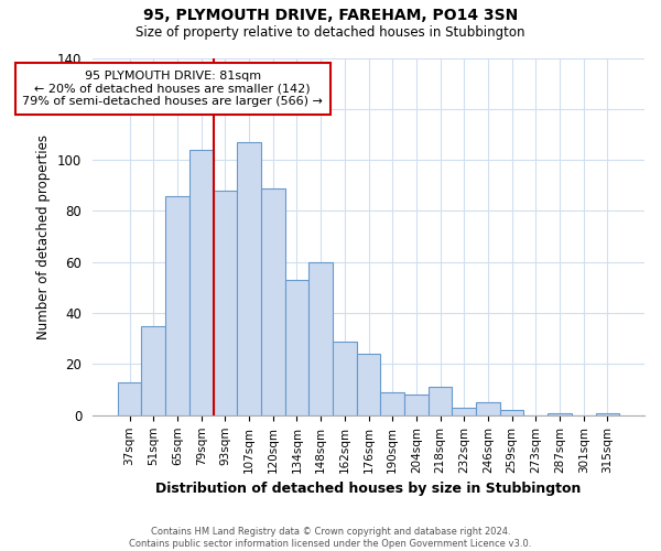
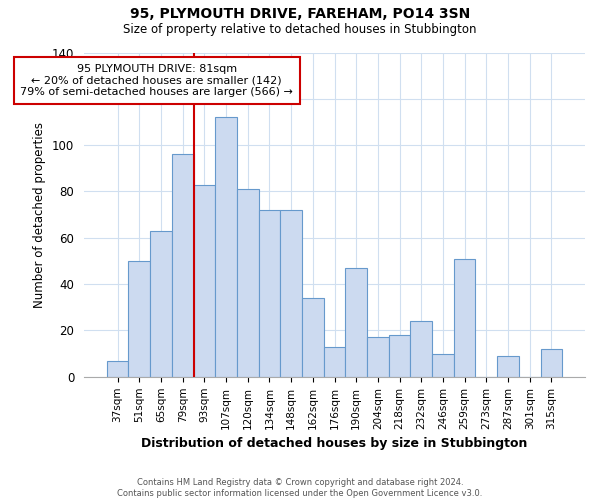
37sqm: 13 -> 7
51sqm: 35 -> 50
65sqm: 86 -> 63
79sqm: 104 -> 96
93sqm: 88 -> 83
107sqm: 107 -> 112
120sqm: 89 -> 81
134sqm: 53 -> 72
148sqm: 60 -> 72
162sqm: 29 -> 34
176sqm: 24 -> 13
190sqm: 9 -> 47
204sqm: 8 -> 17
218sqm: 11 -> 18
232sqm: 3 -> 24
246sqm: 5 -> 10
259sqm: 2 -> 51
287sqm: 1 -> 9
315sqm: 1 -> 12
